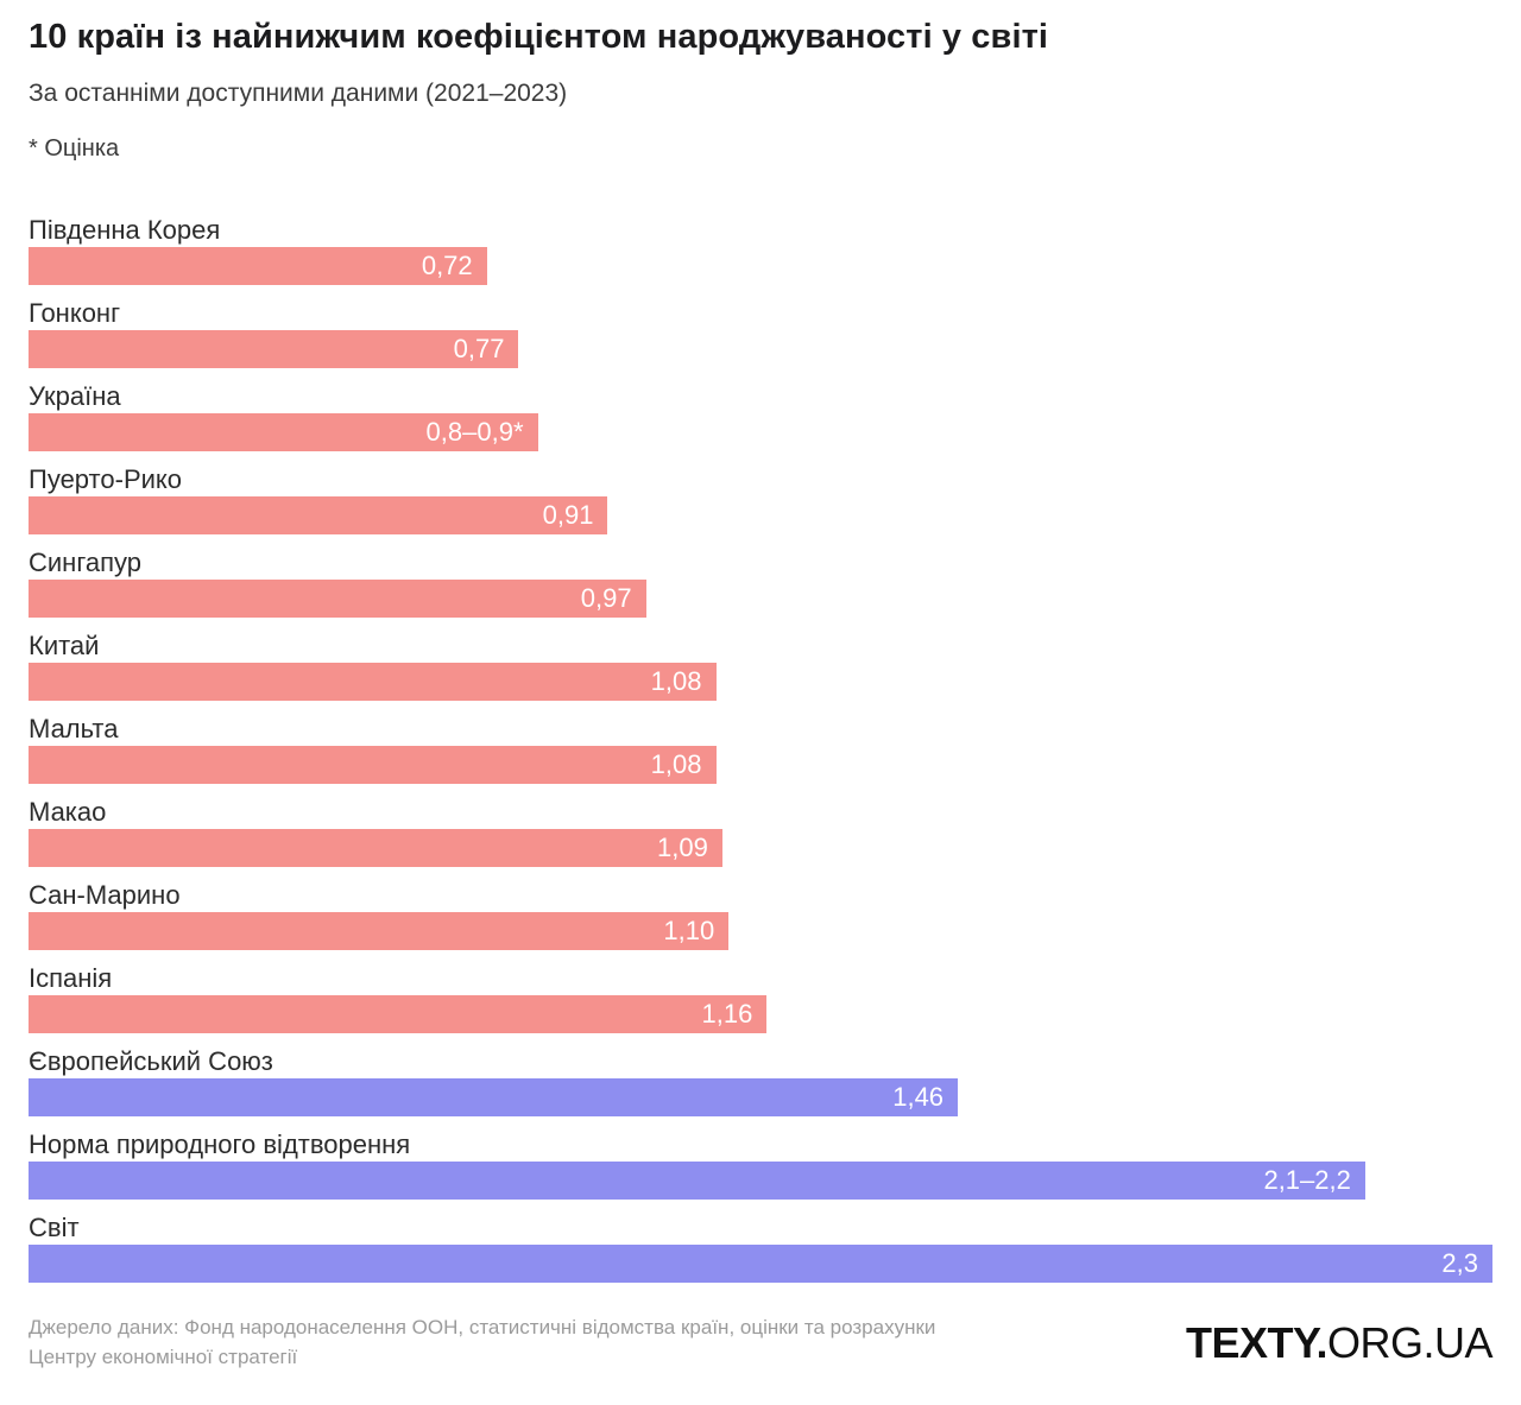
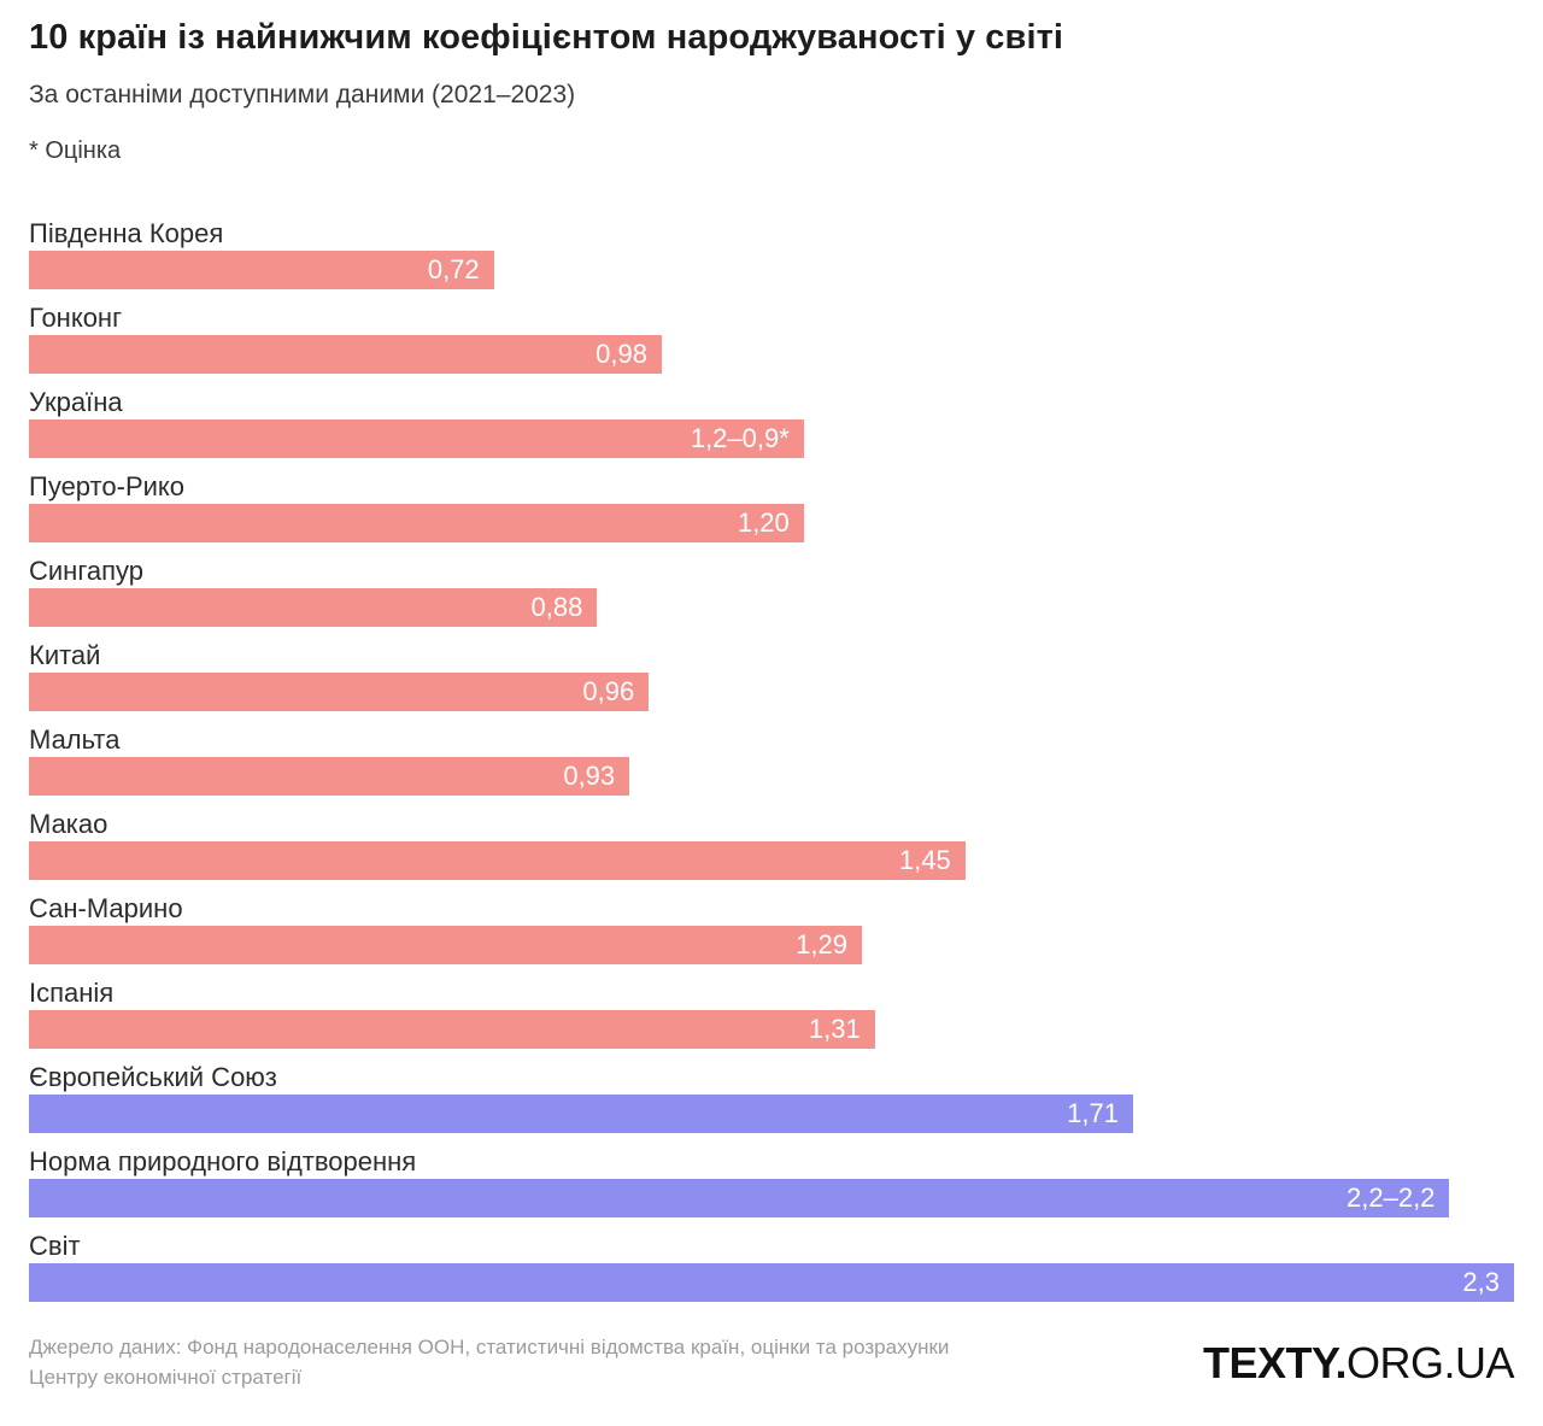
Гонконг: 0,77 -> 0,98
Україна: 0,8 -> 1,2
Пуерто-Рико: 0,91 -> 1,20
Сингапур: 0,97 -> 0,88
Китай: 1,08 -> 0,96
Мальта: 1,08 -> 0,93
Макао: 1,09 -> 1,45
Сан-Марино: 1,10 -> 1,29
Іспанія: 1,16 -> 1,31
Європейський Союз: 1,46 -> 1,71
Норма природного відтворення: 2,1 -> 2,2
